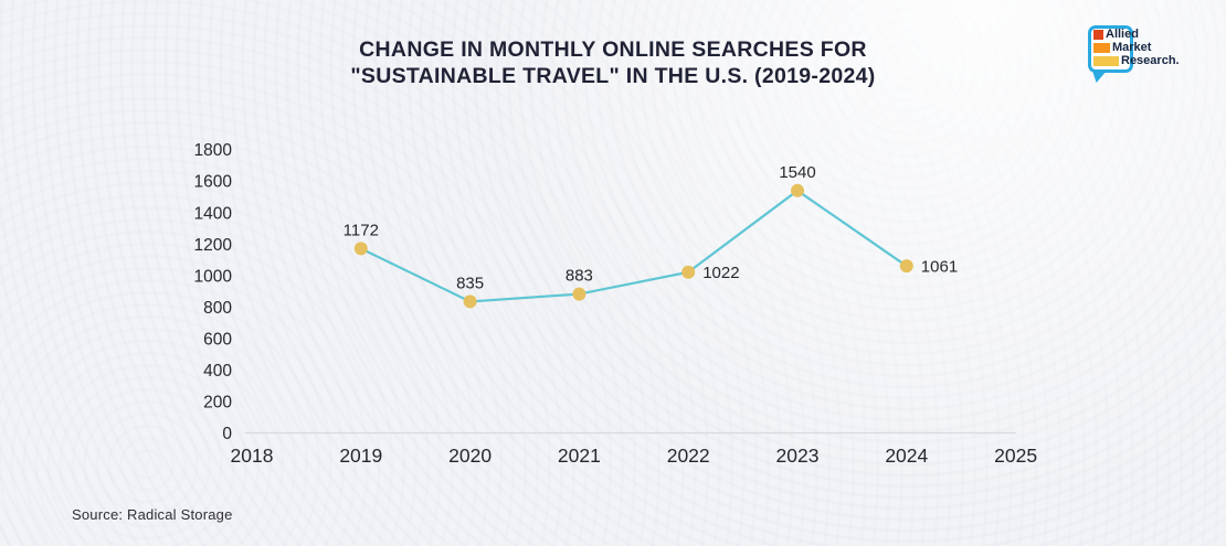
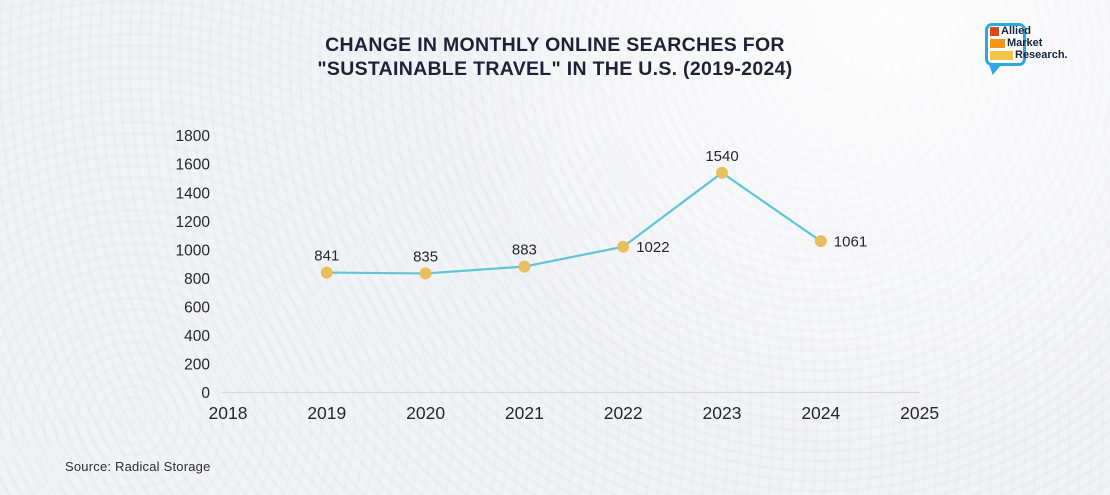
2019: 1172 -> 841
